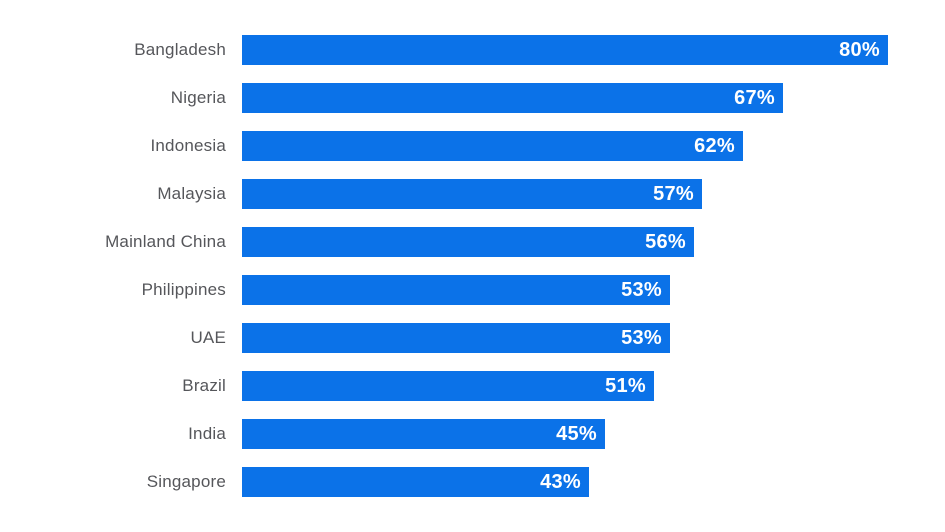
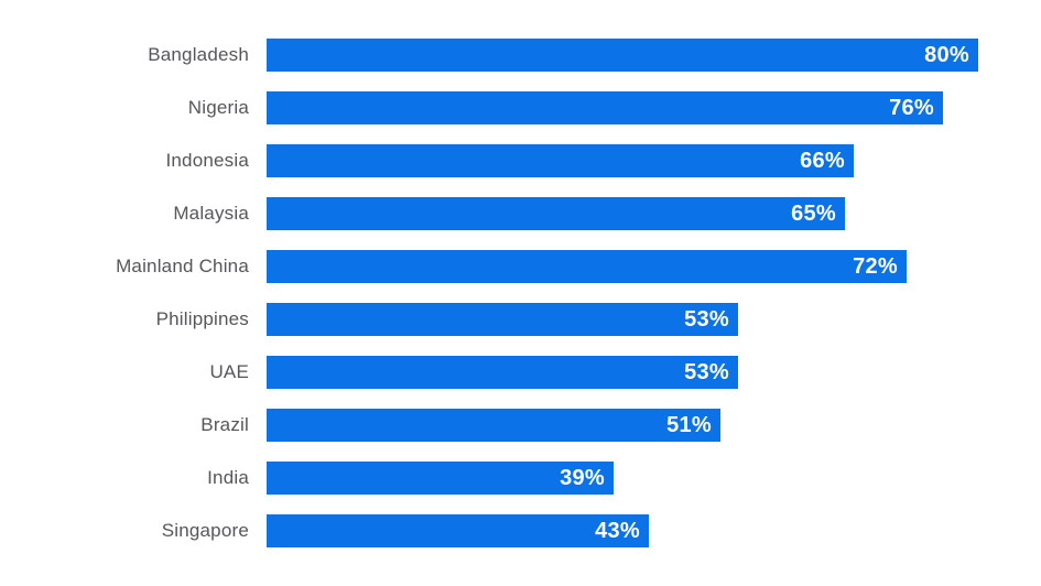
Nigeria: 67% -> 76%
Indonesia: 62% -> 66%
Malaysia: 57% -> 65%
Mainland China: 56% -> 72%
India: 45% -> 39%
